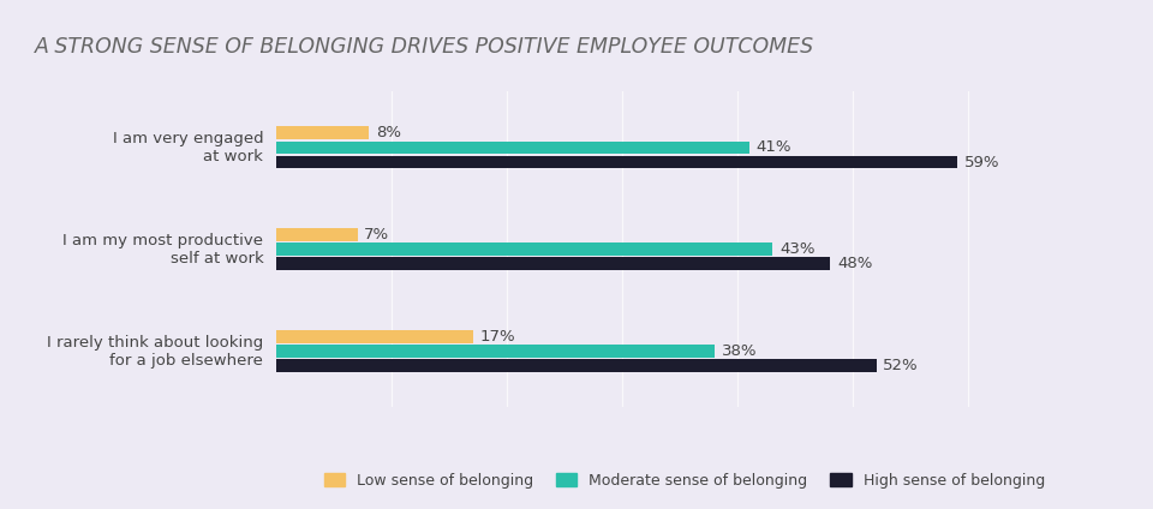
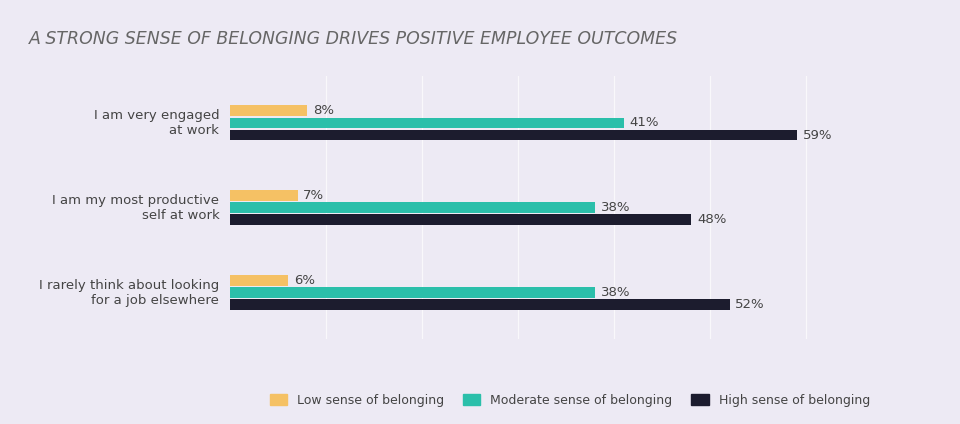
Moderate sense of belonging/I am my most productive self at work: 43% -> 38%
Low sense of belonging/I rarely think about looking for a job elsewhere: 17% -> 6%
